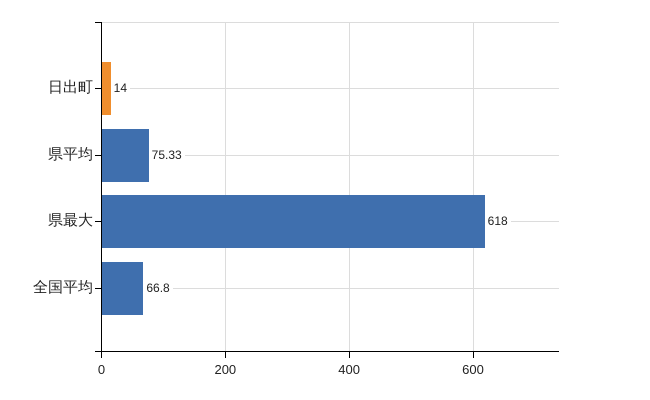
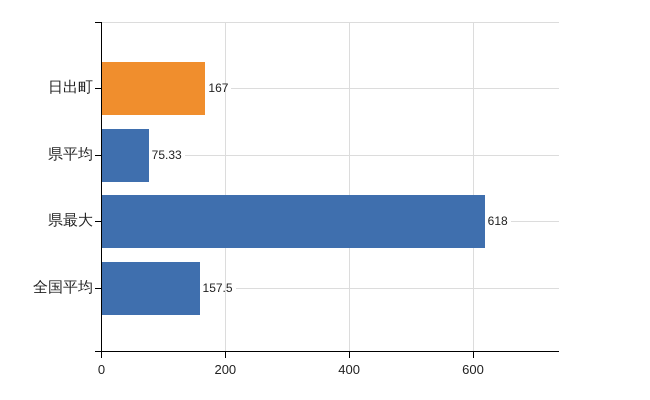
日出町: 14 -> 167
全国平均: 66.8 -> 157.5
